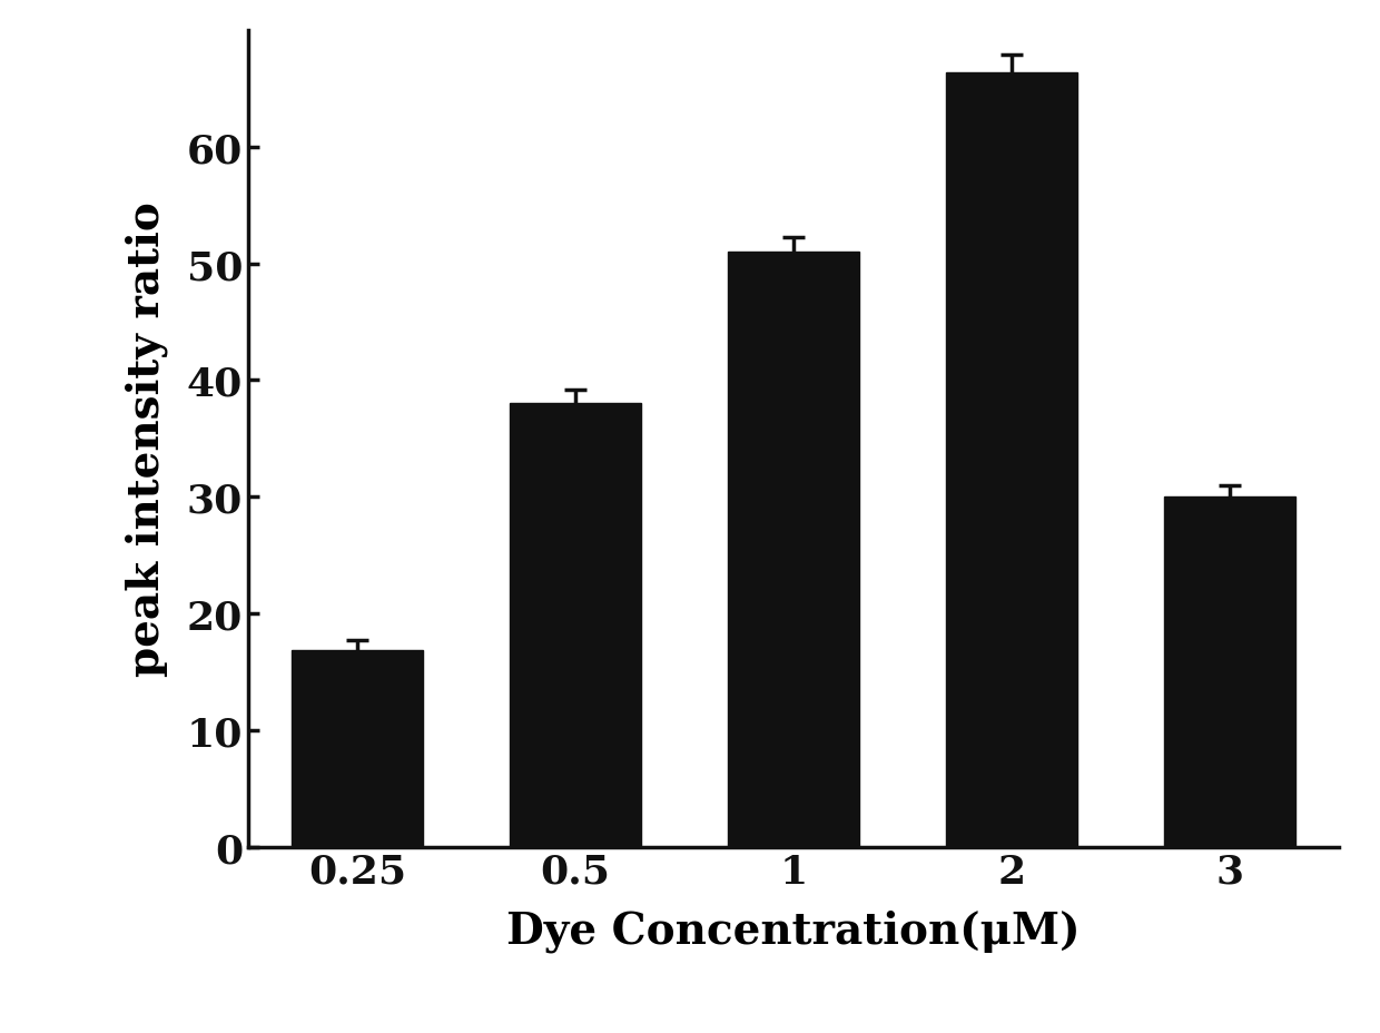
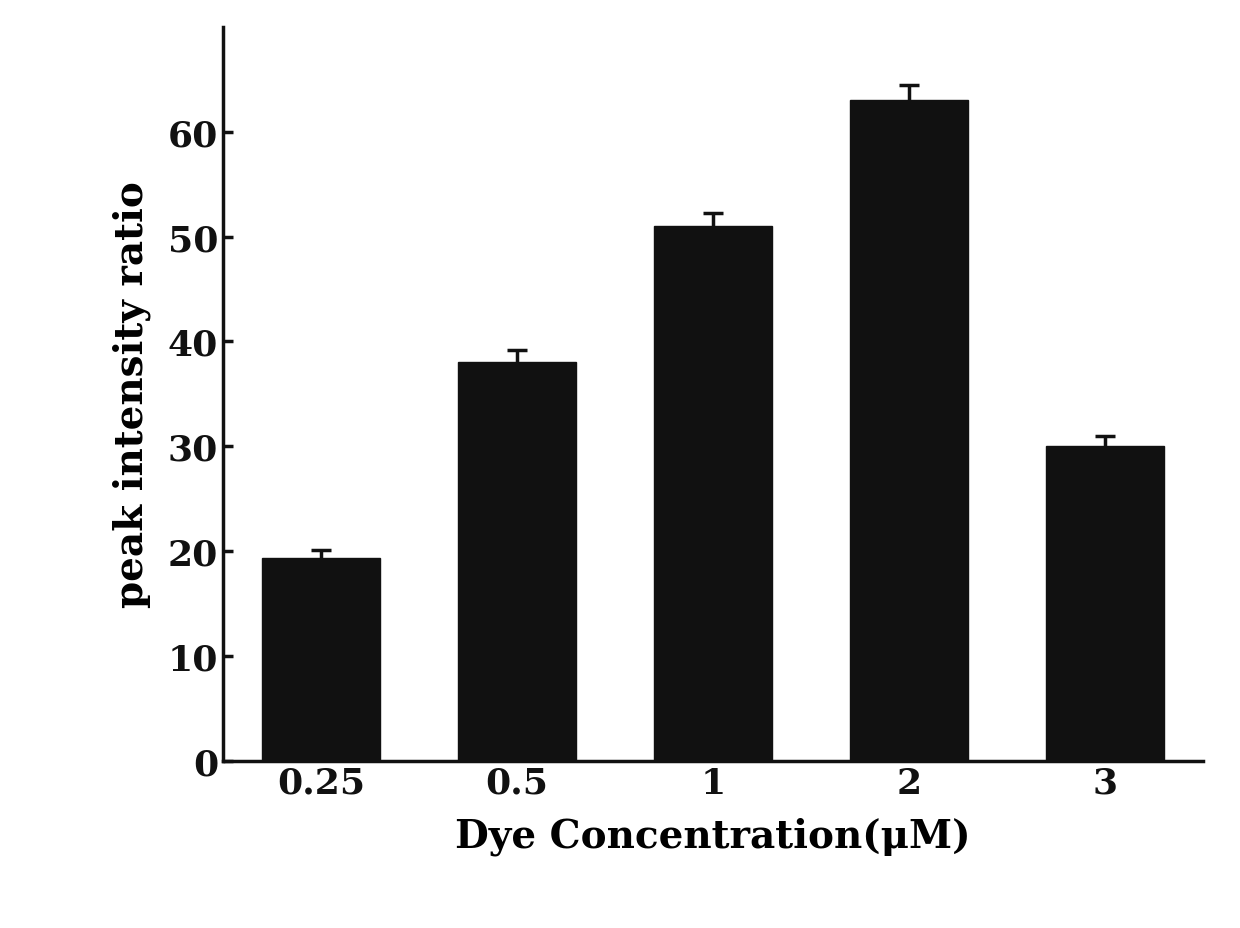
0.25: 16.9 -> 19.3
2: 66.4 -> 63.0
